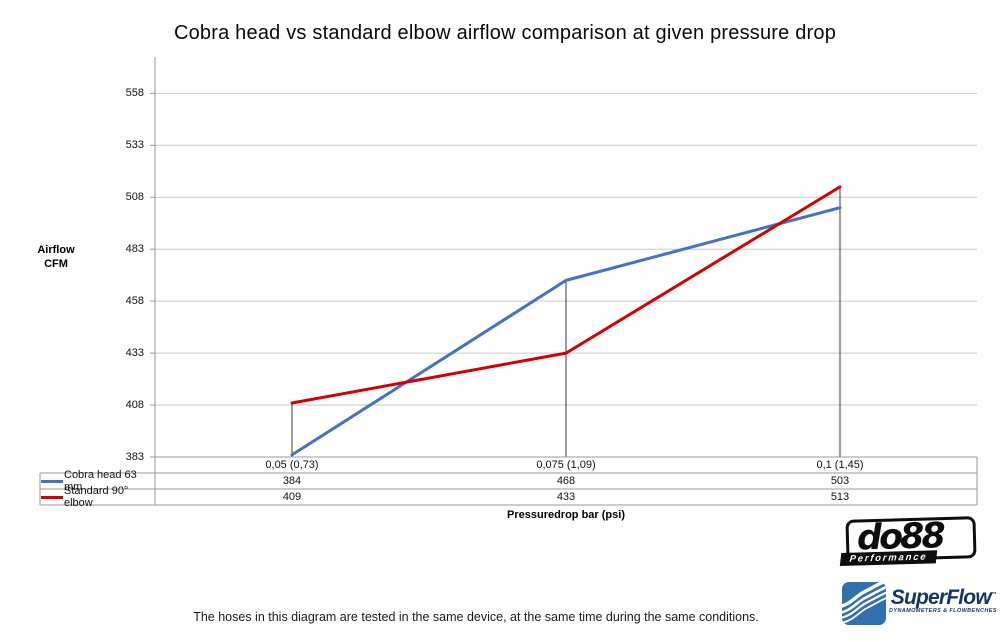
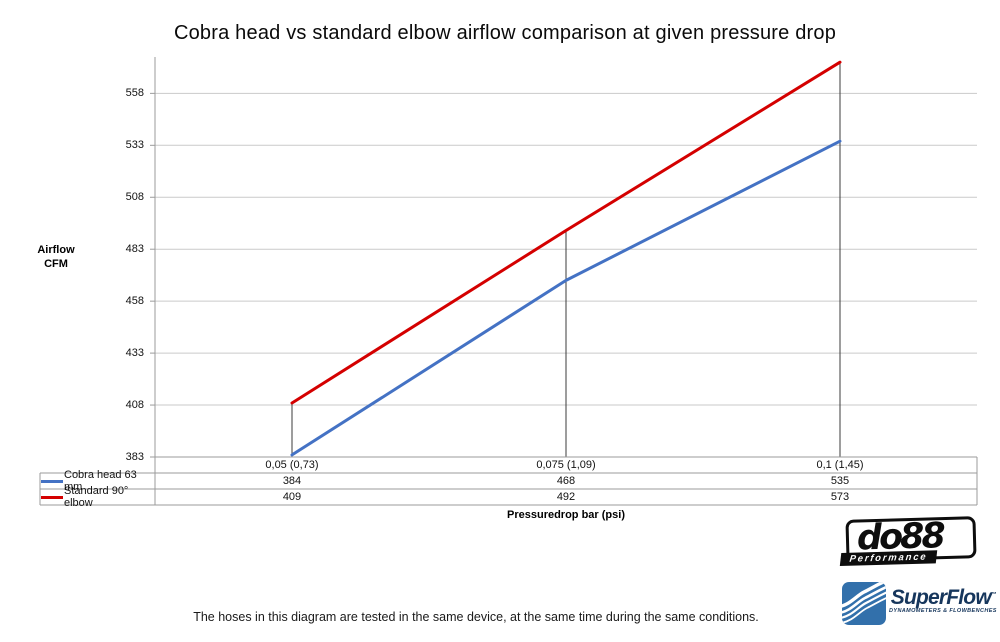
Standard 90° elbow/0,075 (1,09): 433 -> 492
Cobra head 63 mm/0,1 (1,45): 503 -> 535
Standard 90° elbow/0,1 (1,45): 513 -> 573
